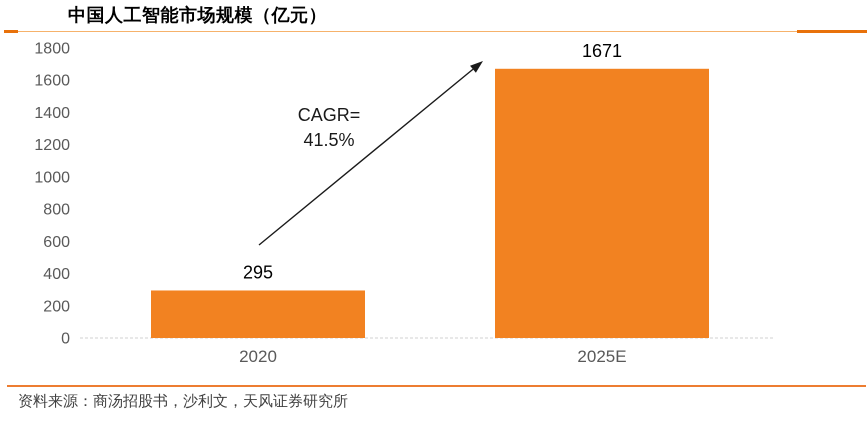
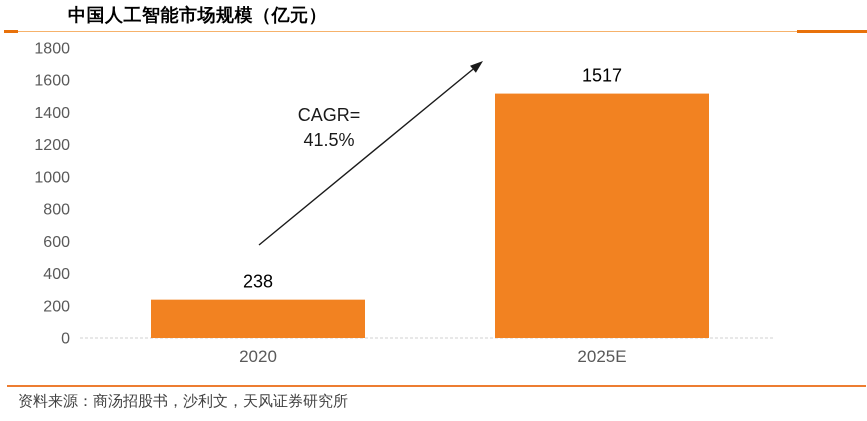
2020: 295 -> 238
2025E: 1671 -> 1517
